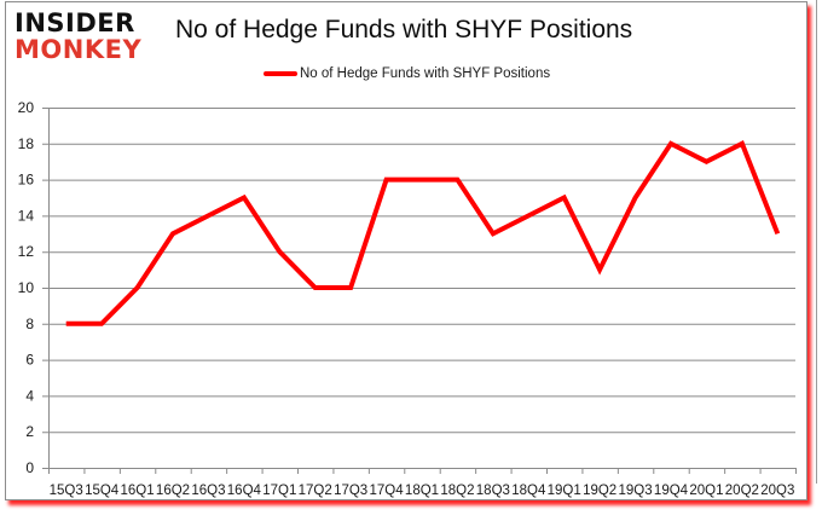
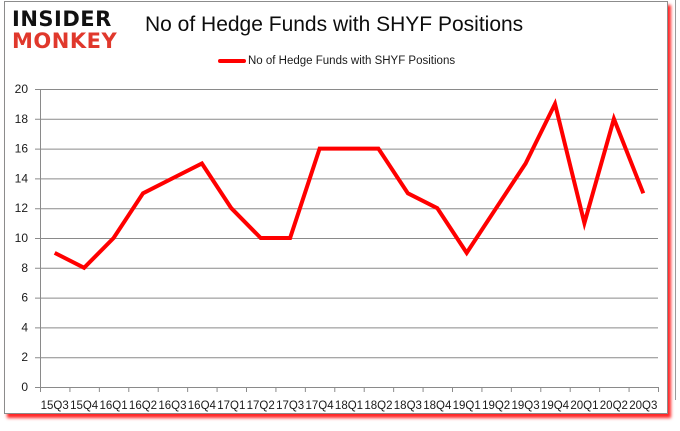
15Q3: 8 -> 9
18Q4: 14 -> 12
19Q1: 15 -> 9
19Q2: 11 -> 12
19Q4: 18 -> 19
20Q1: 17 -> 11
